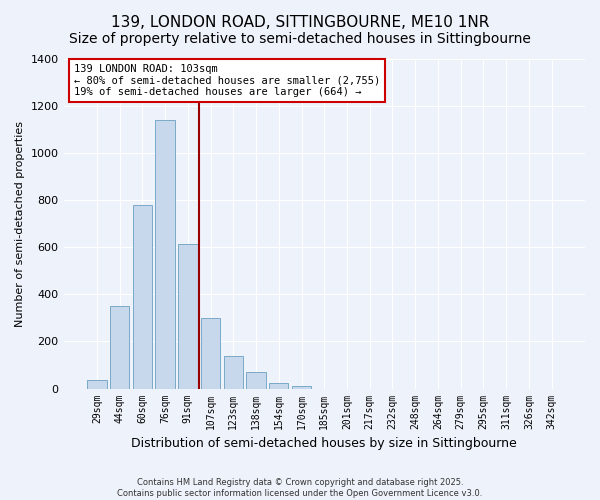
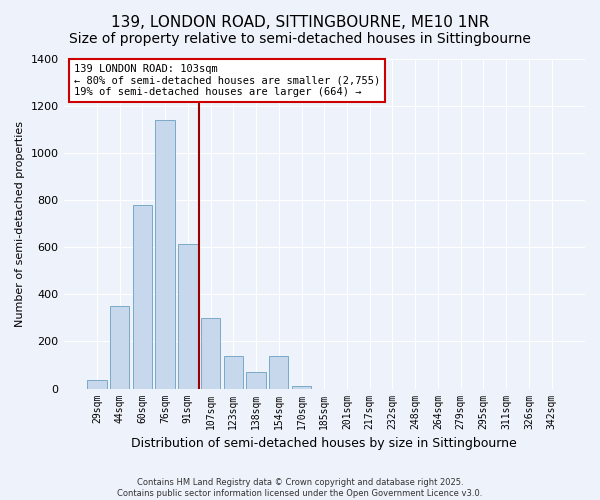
154sqm: 25 -> 140
